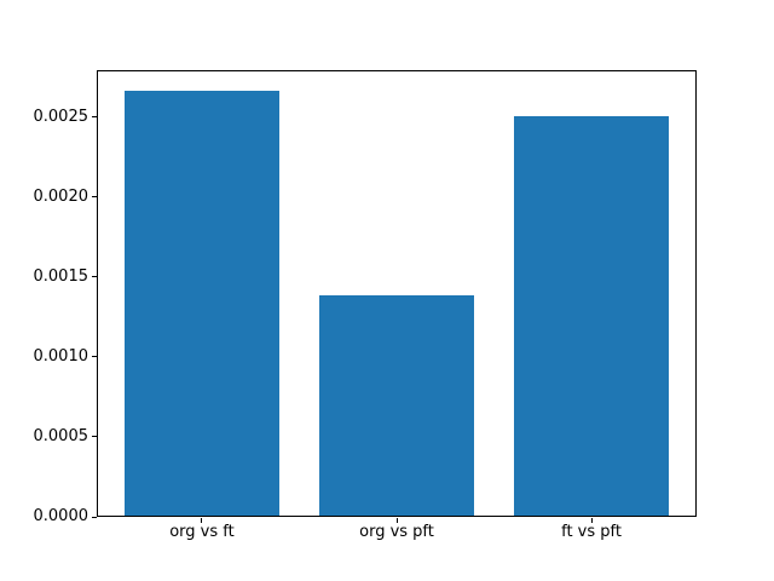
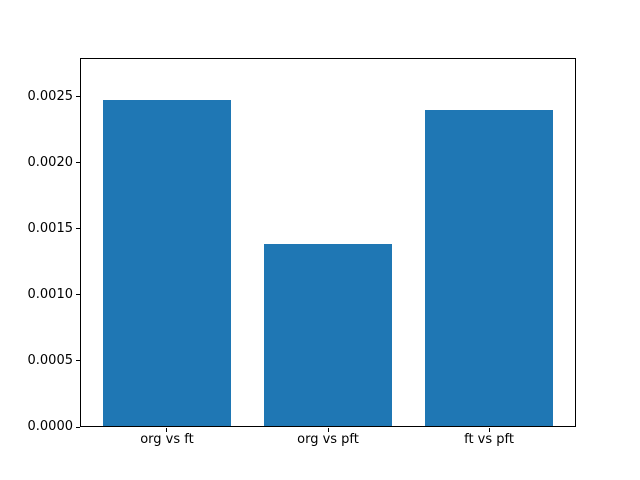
org vs ft: 0.00266 -> 0.00247
ft vs pft: 0.00250 -> 0.00239
